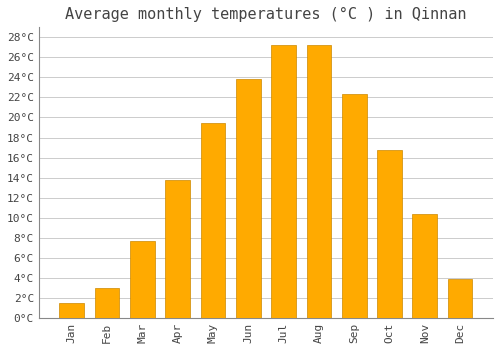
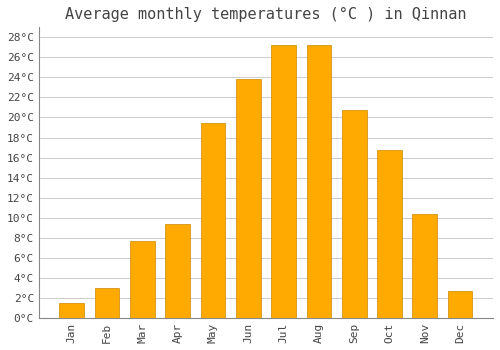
Apr: 13.8°C -> 9.4°C
Sep: 22.3°C -> 20.7°C
Dec: 3.9°C -> 2.7°C
